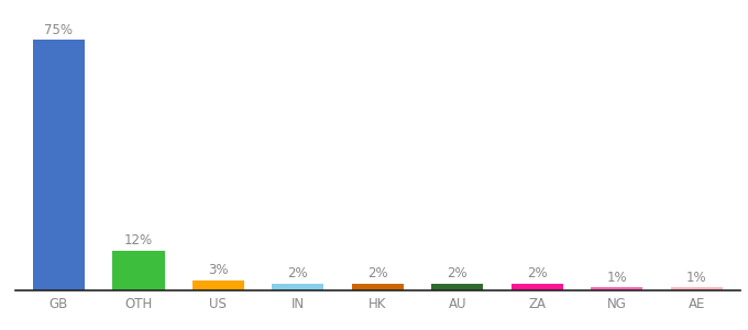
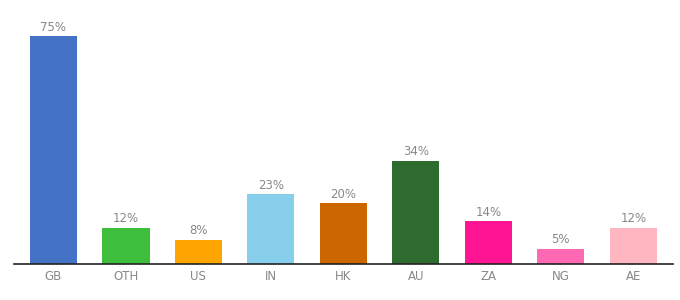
US: 3% -> 8%
IN: 2% -> 23%
HK: 2% -> 20%
AU: 2% -> 34%
ZA: 2% -> 14%
NG: 1% -> 5%
AE: 1% -> 12%
